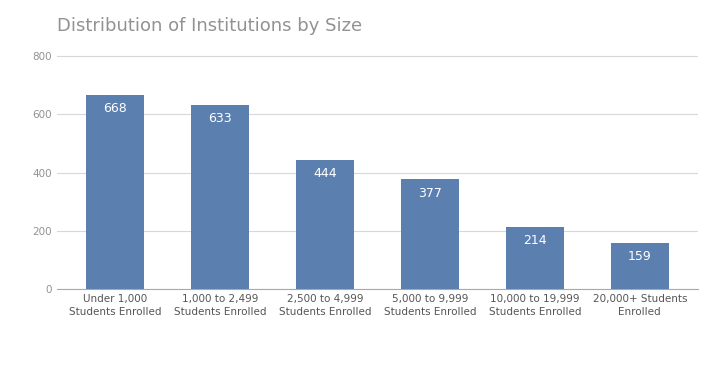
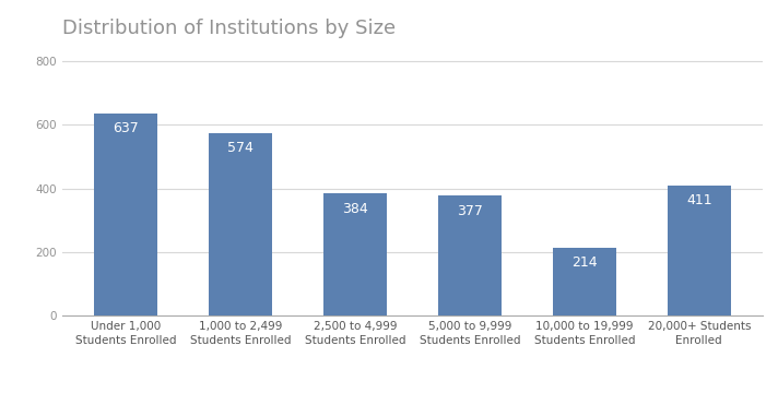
Under 1,000 Students Enrolled: 668 -> 637
1,000 to 2,499 Students Enrolled: 633 -> 574
2,500 to 4,999 Students Enrolled: 444 -> 384
20,000+ Students Enrolled: 159 -> 411
